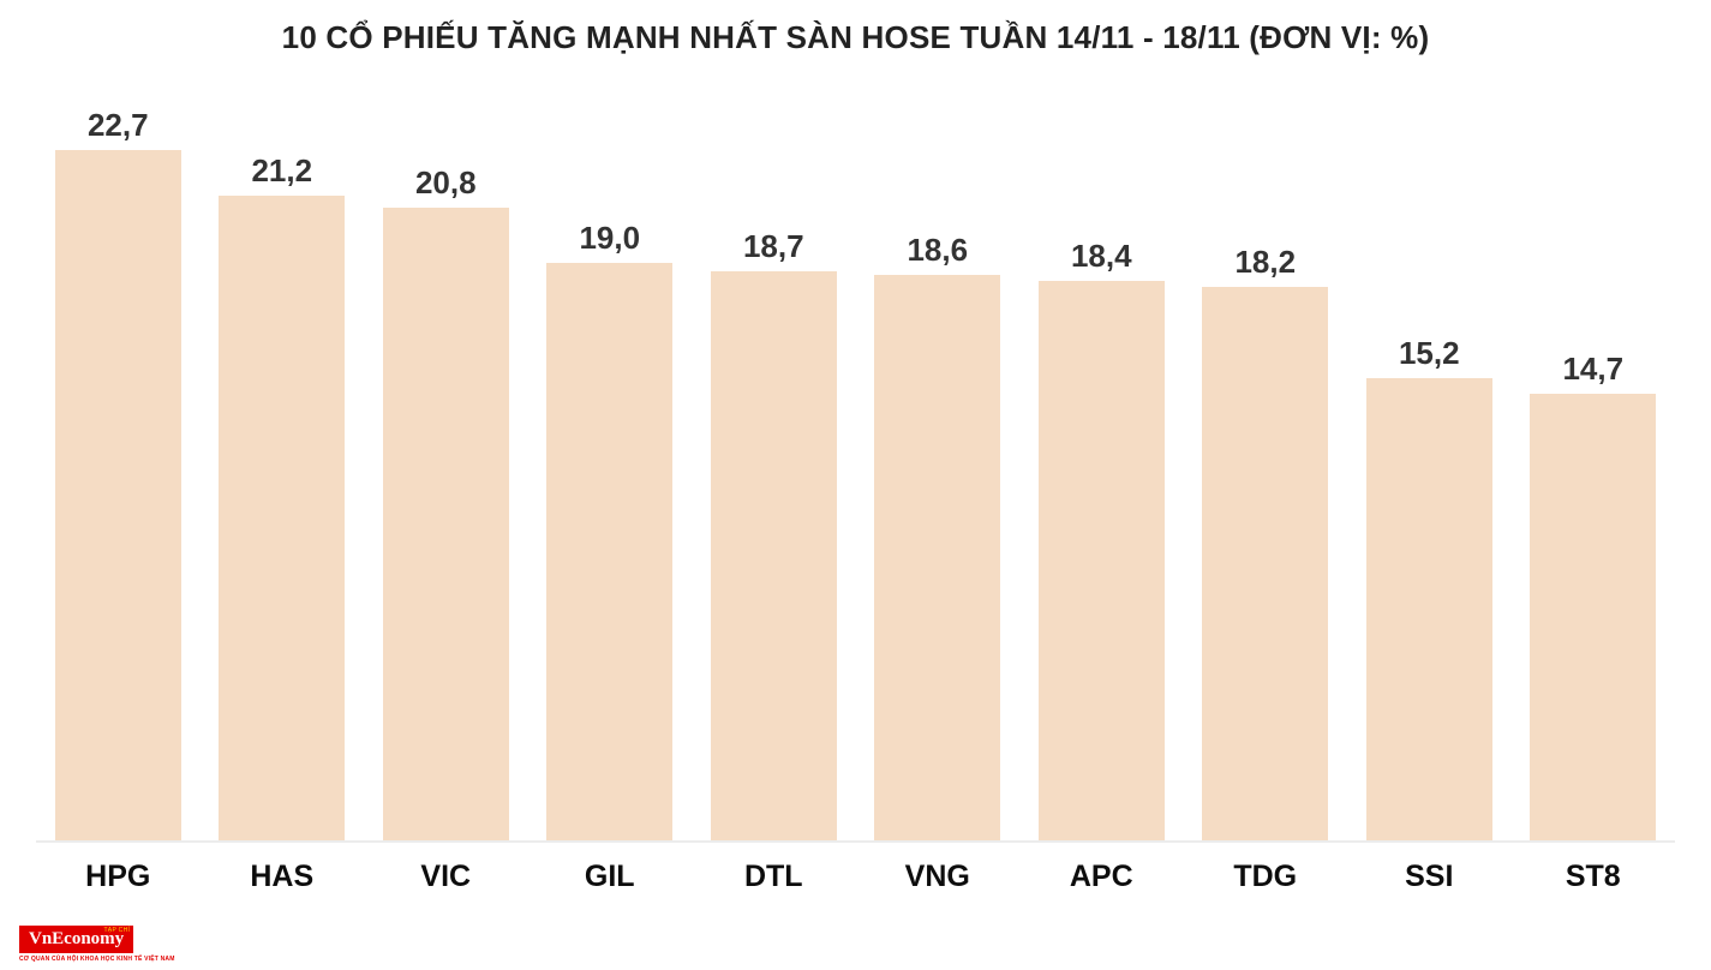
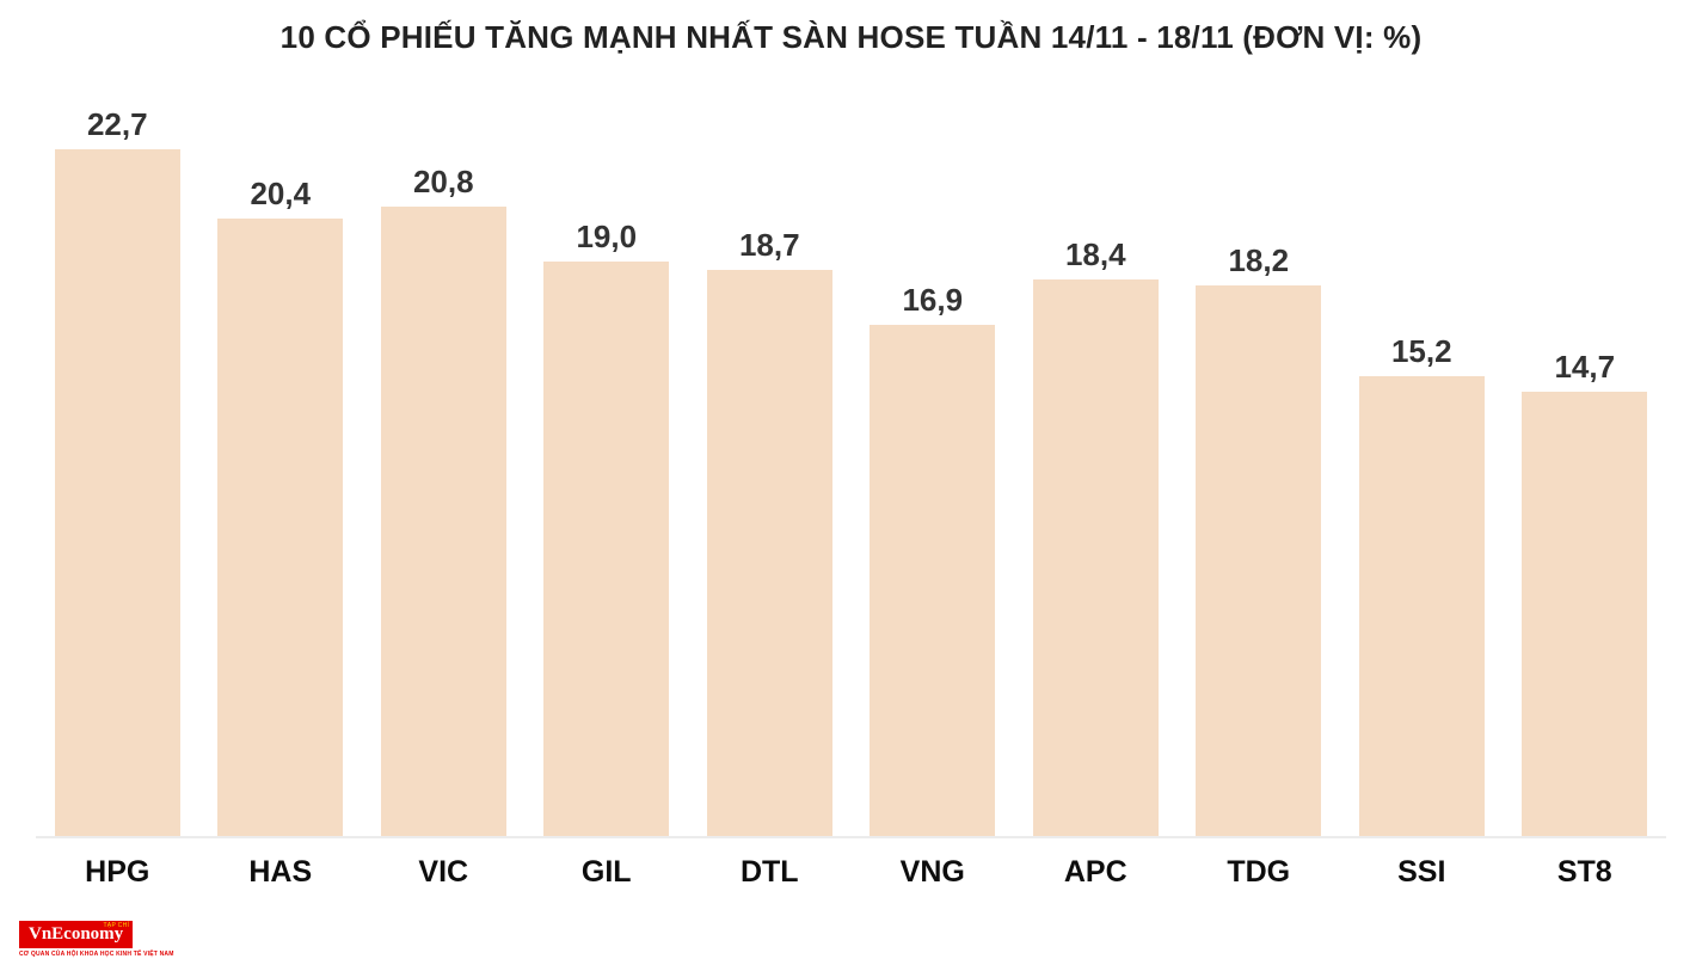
HAS: 21,2 -> 20,4
VNG: 18,6 -> 16,9
